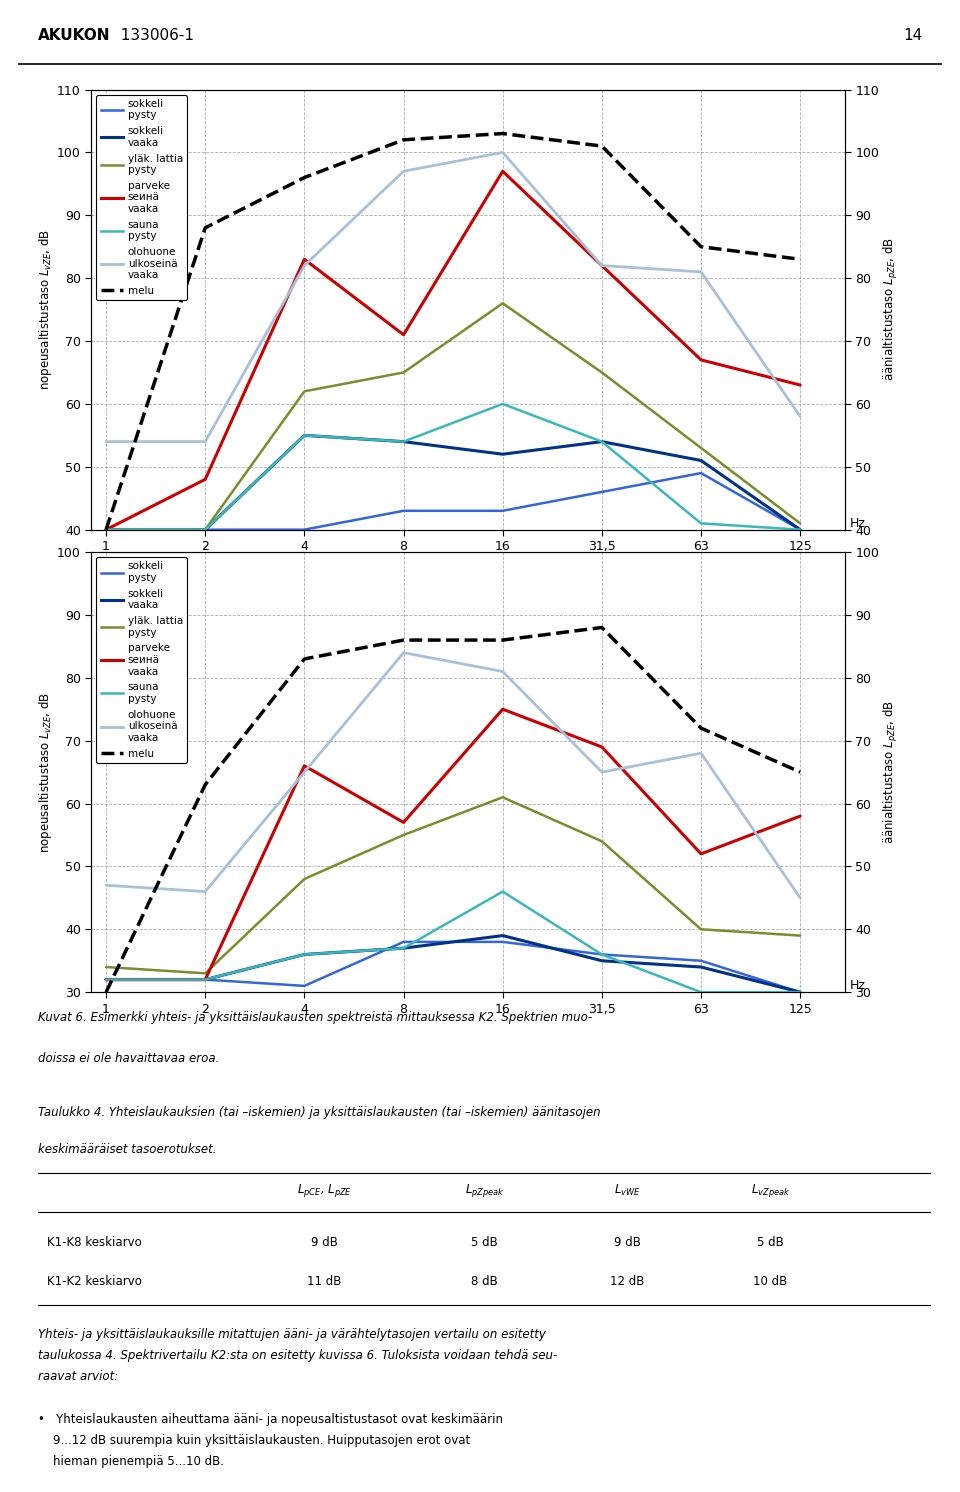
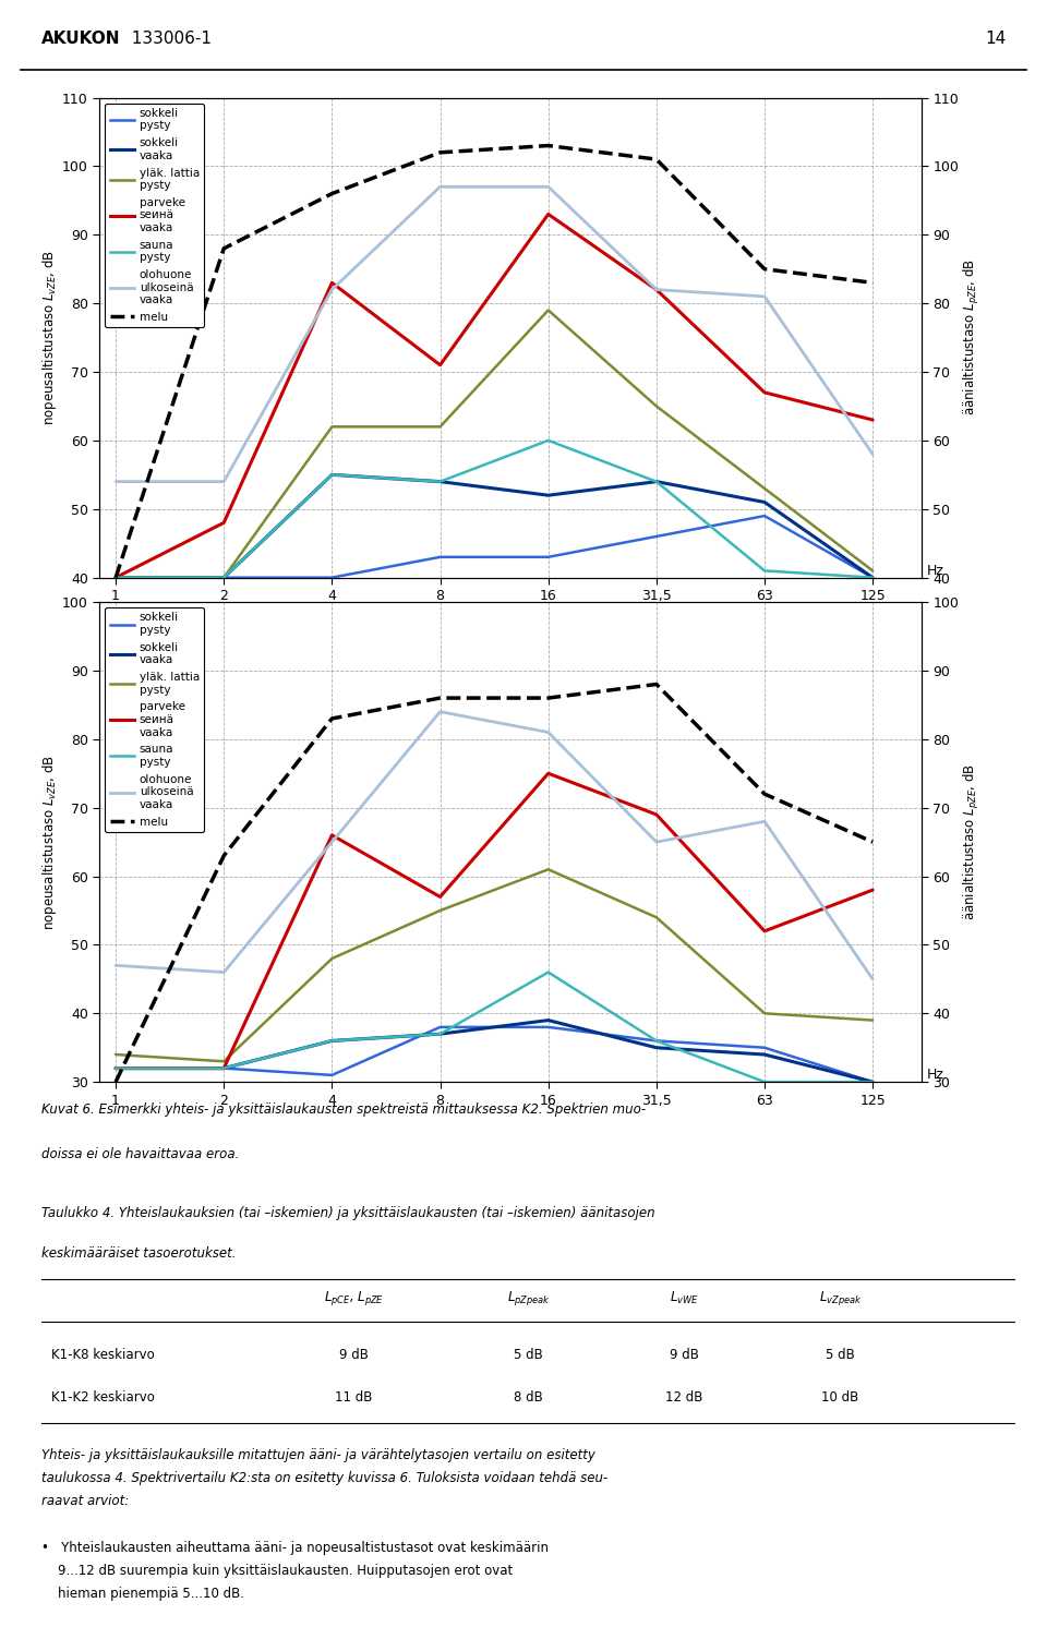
yläk. lattia pysty/8: 65 -> 62
yläk. lattia pysty/16: 76 -> 79
parveke seинä vaaka/16: 97 -> 93
olohuone ulkoseinä vaaka/16: 100 -> 97
